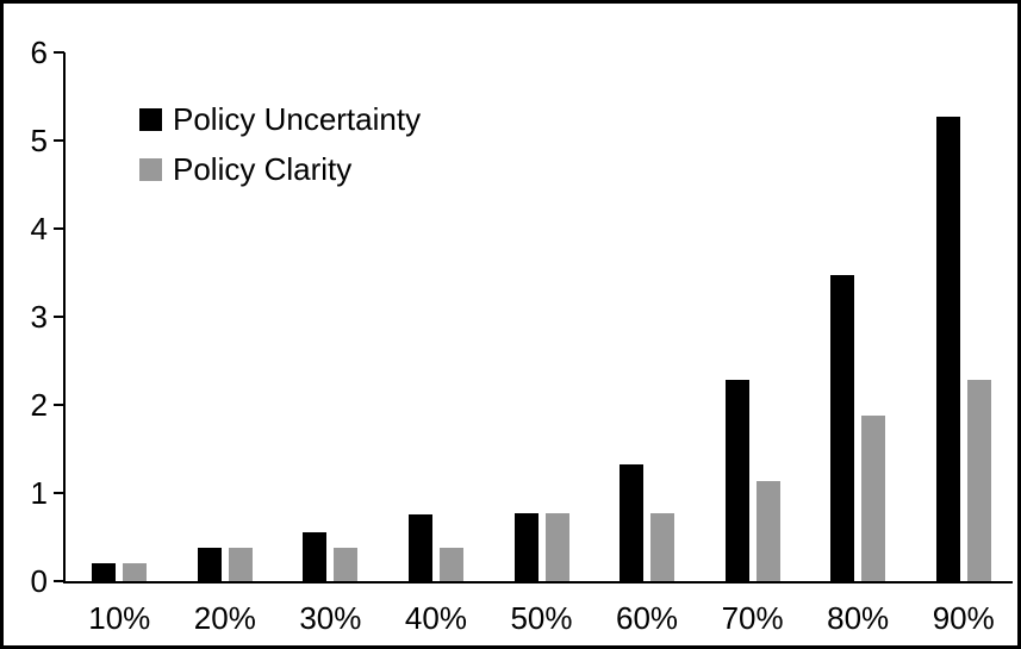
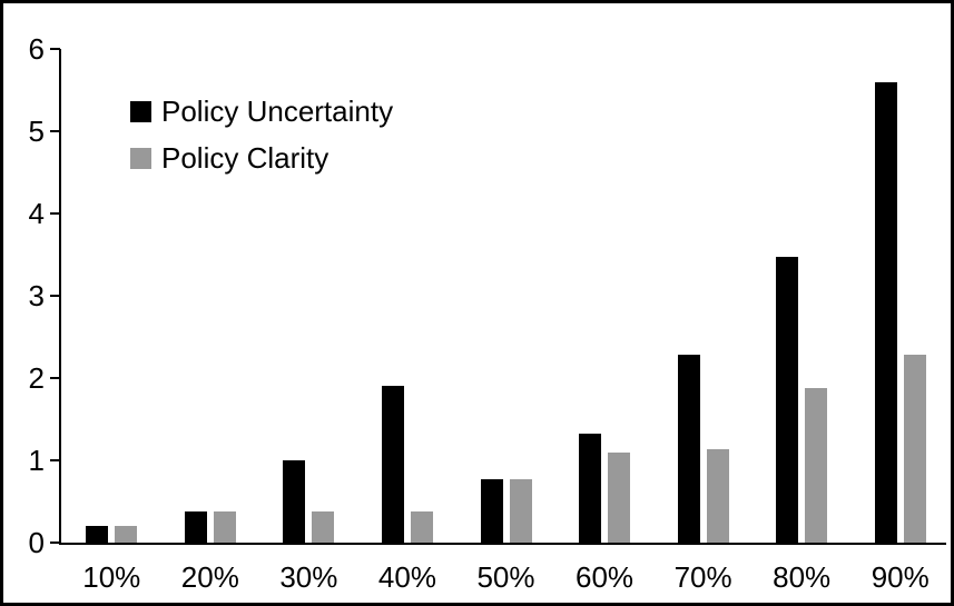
Policy Uncertainty/30%: 0.6 -> 1.0
Policy Uncertainty/40%: 0.8 -> 1.9
Policy Clarity/60%: 0.8 -> 1.1
Policy Uncertainty/90%: 5.3 -> 5.6
